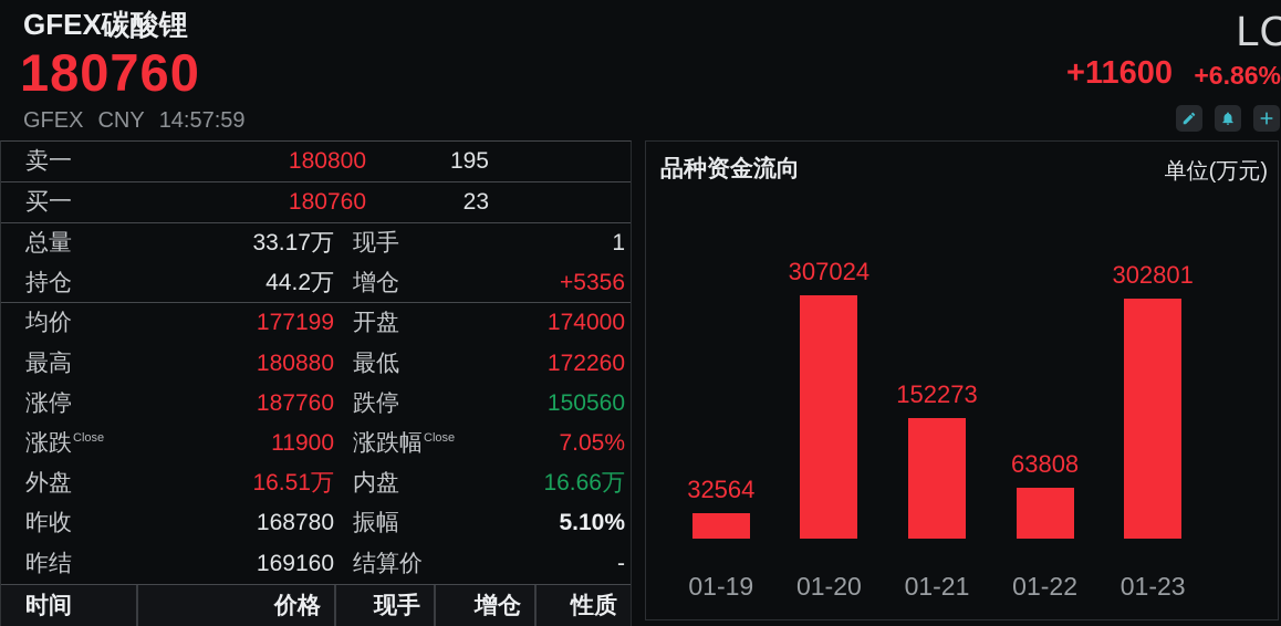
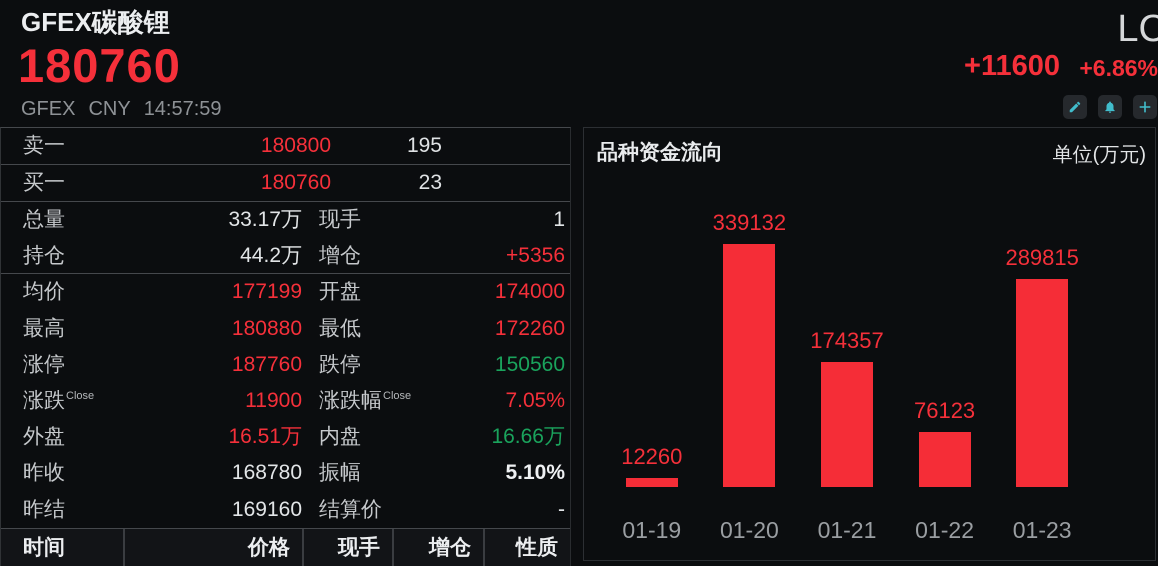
01-19: 32564 -> 12260
01-20: 307024 -> 339132
01-21: 152273 -> 174357
01-22: 63808 -> 76123
01-23: 302801 -> 289815
